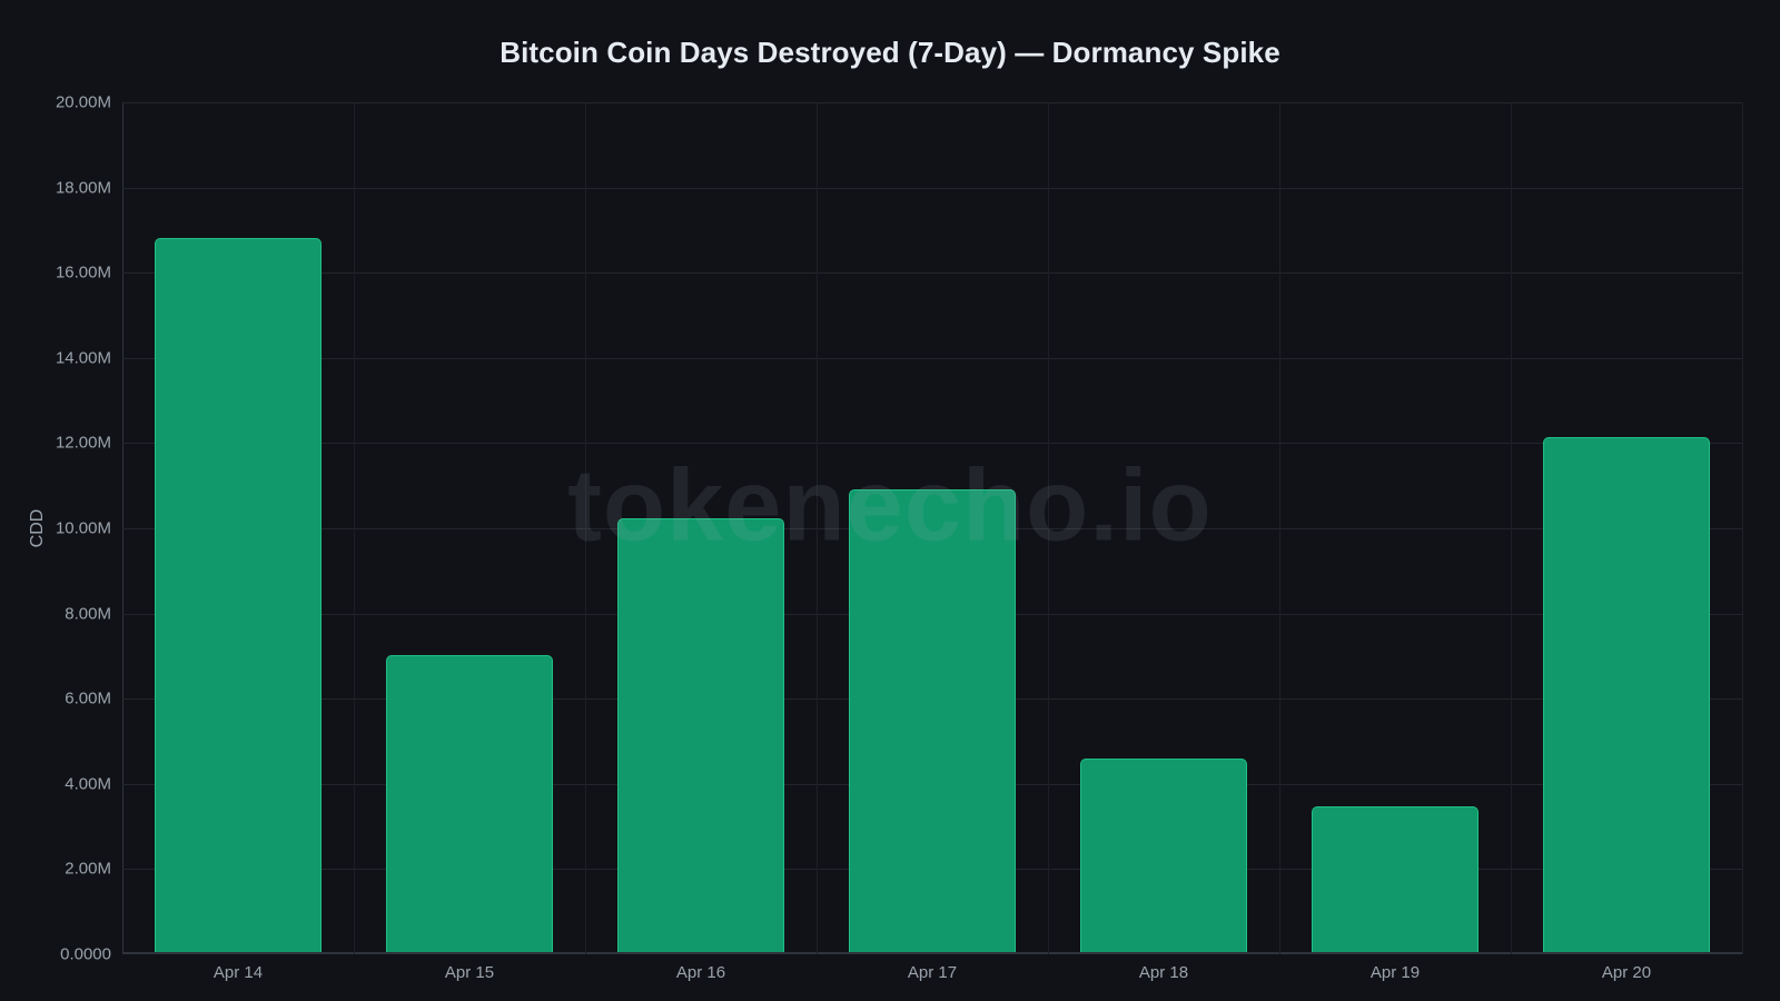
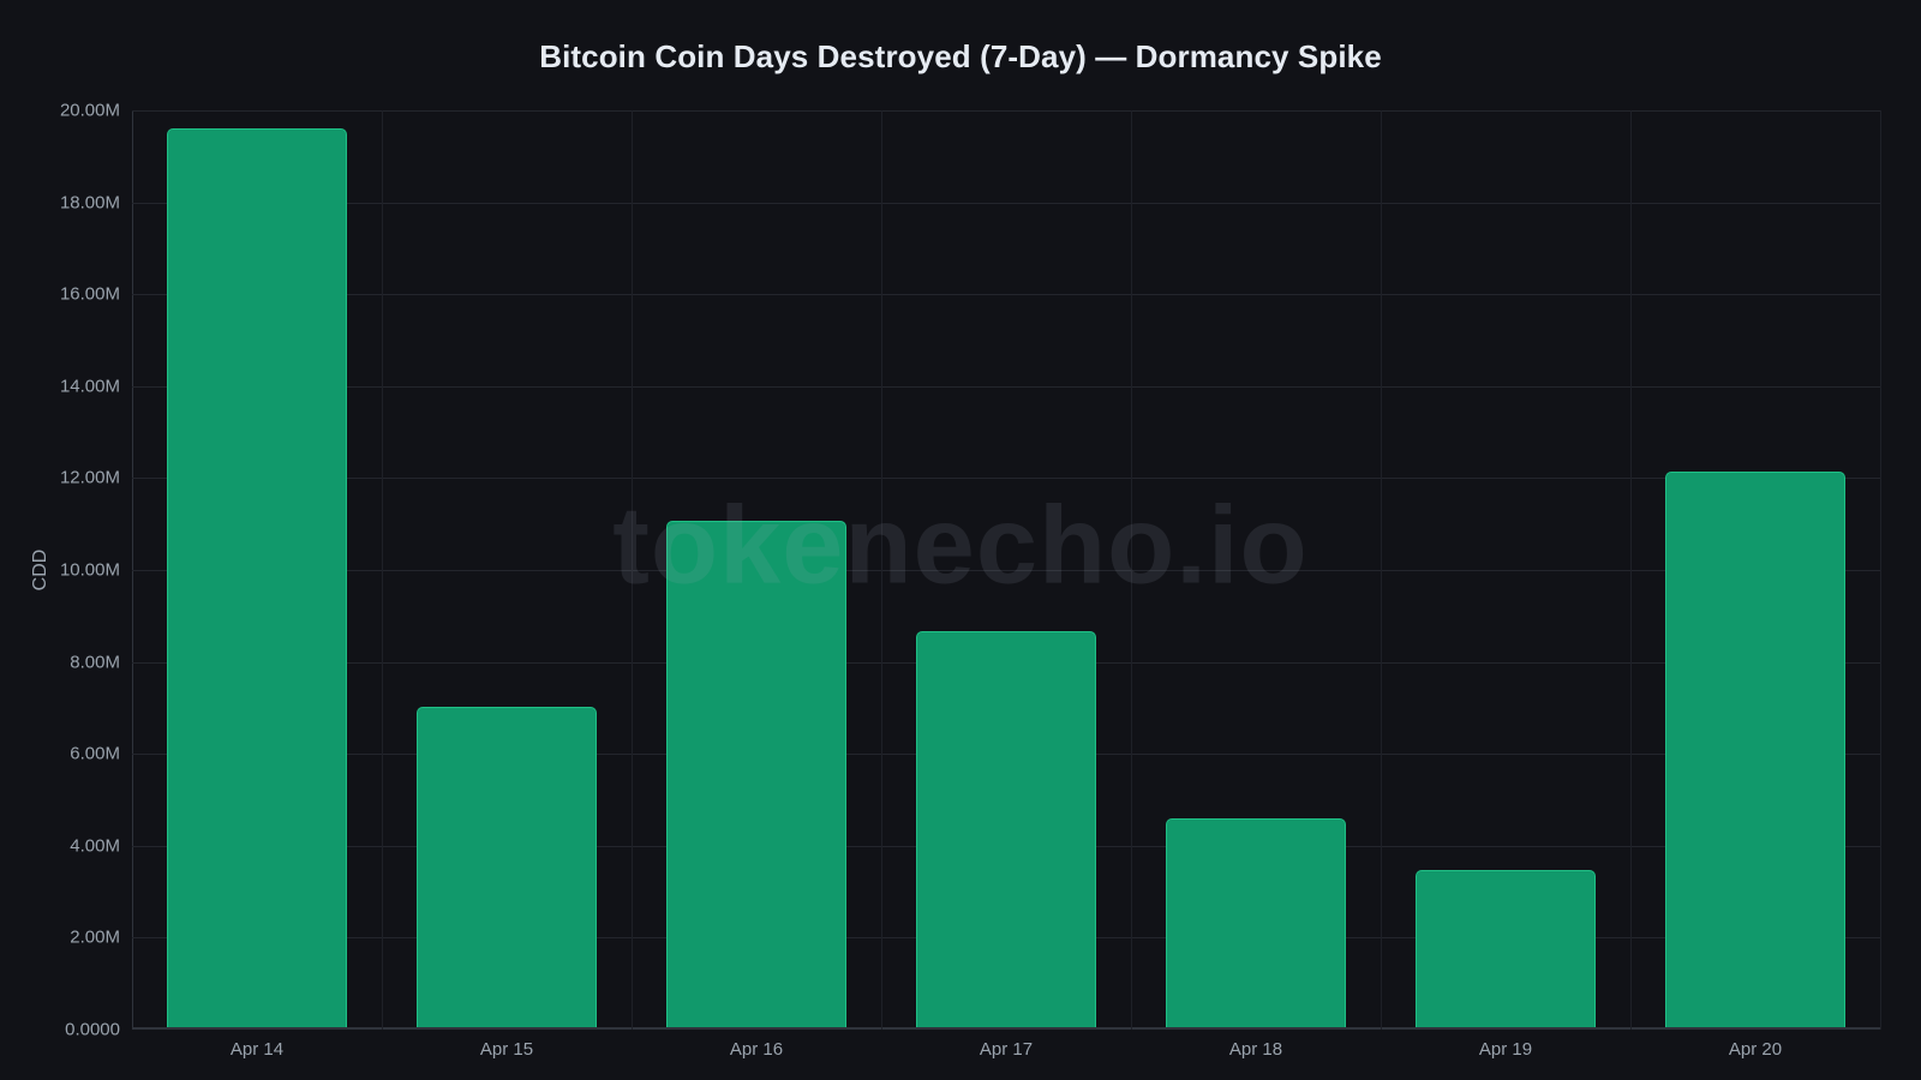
Apr 14: 16.8M -> 19.6M
Apr 16: 10.2M -> 11.0M
Apr 17: 10.9M -> 8.6M
